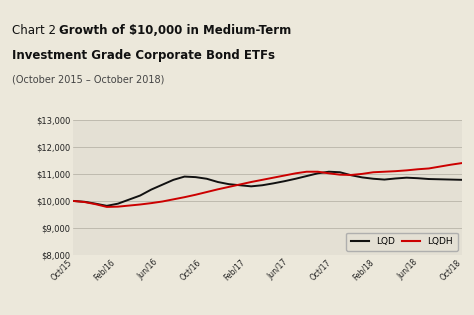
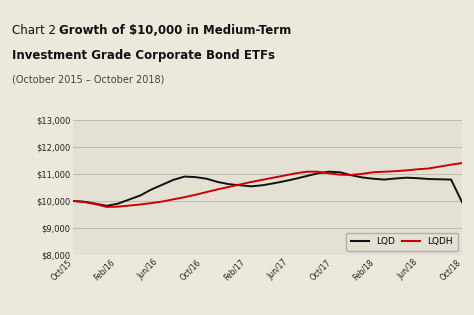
LQD/Oct/18: $10,780 -> $9,950
